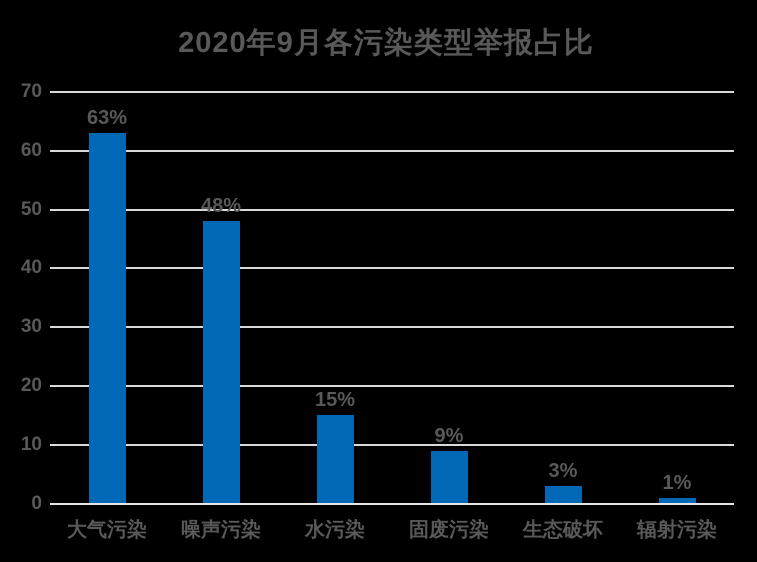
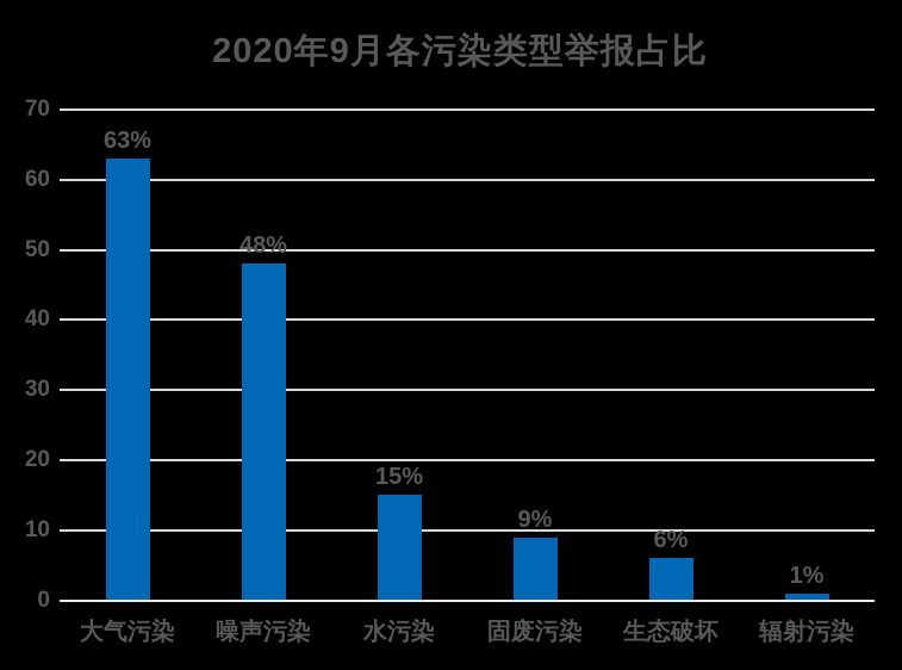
生态破坏: 3% -> 6%
